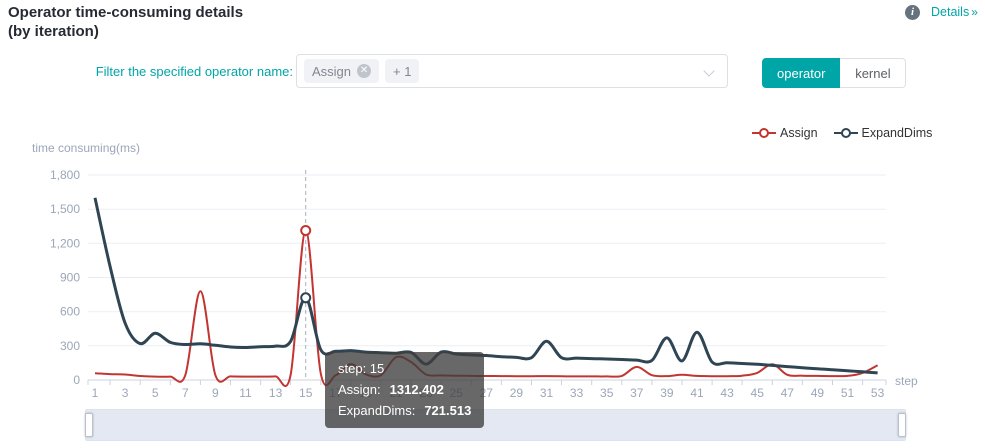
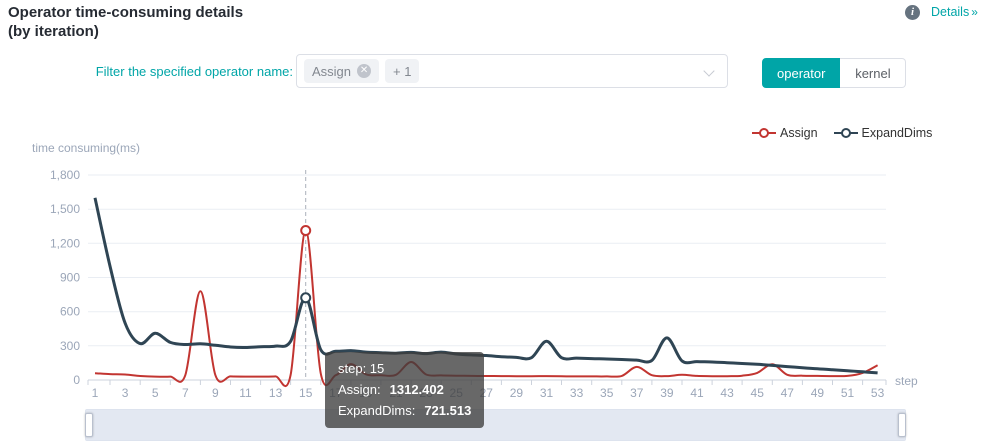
Assign/21: 200 -> 50
ExpandDims/23: 140 -> 230
ExpandDims/41: 420 -> 160
